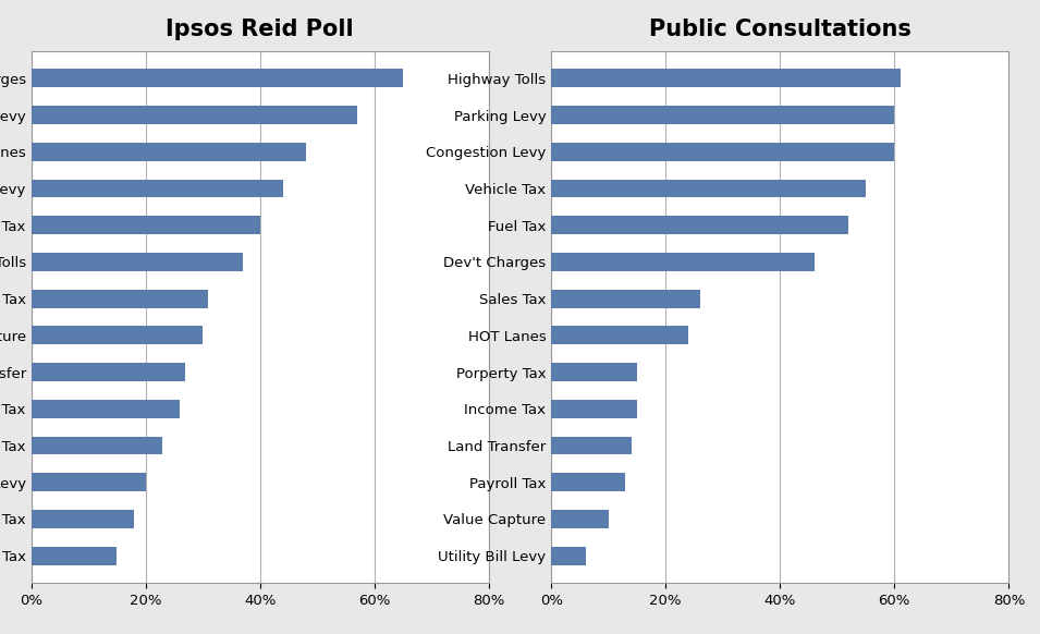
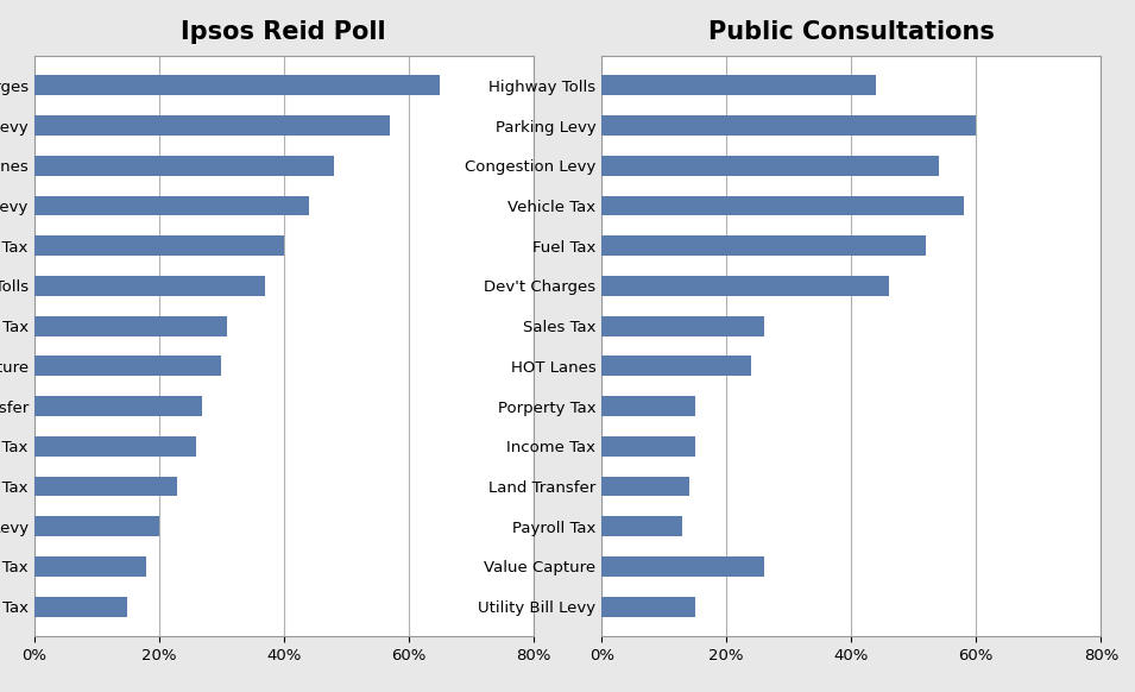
Public Consultations/Highway Tolls: 61% -> 44%
Public Consultations/Congestion Levy: 60% -> 54%
Public Consultations/Vehicle Tax: 55% -> 58%
Public Consultations/Value Capture: 10% -> 26%
Public Consultations/Utility Bill Levy: 6% -> 15%
